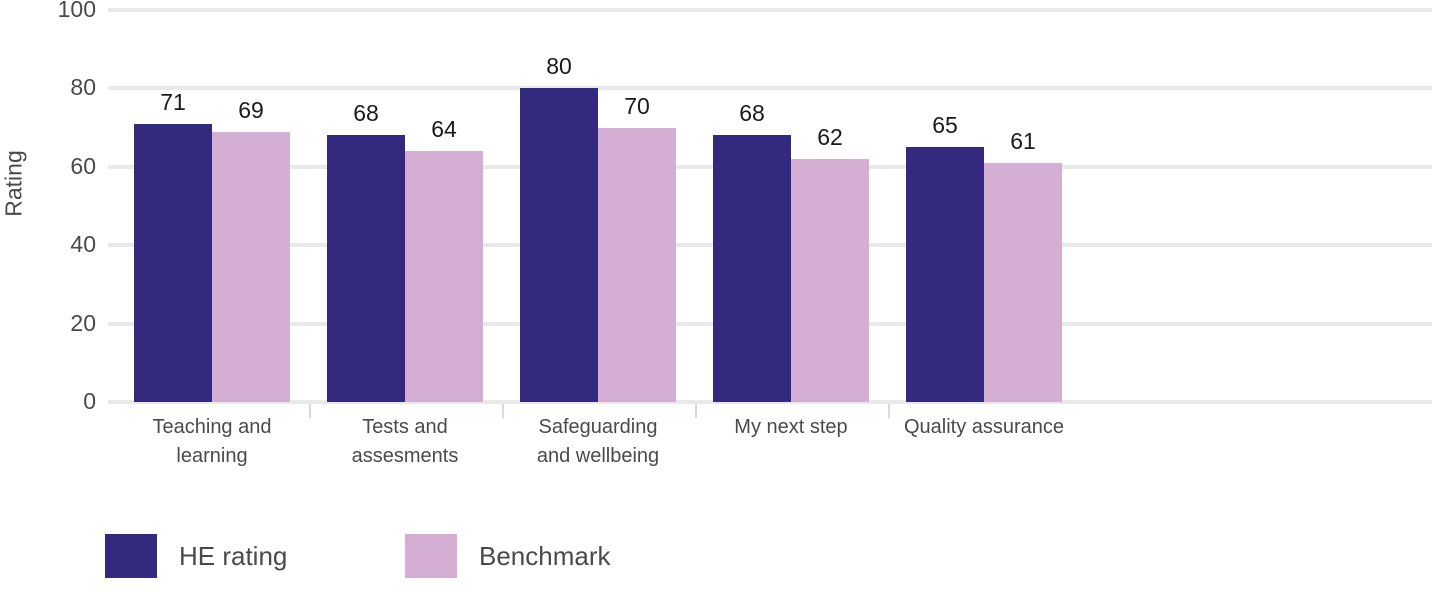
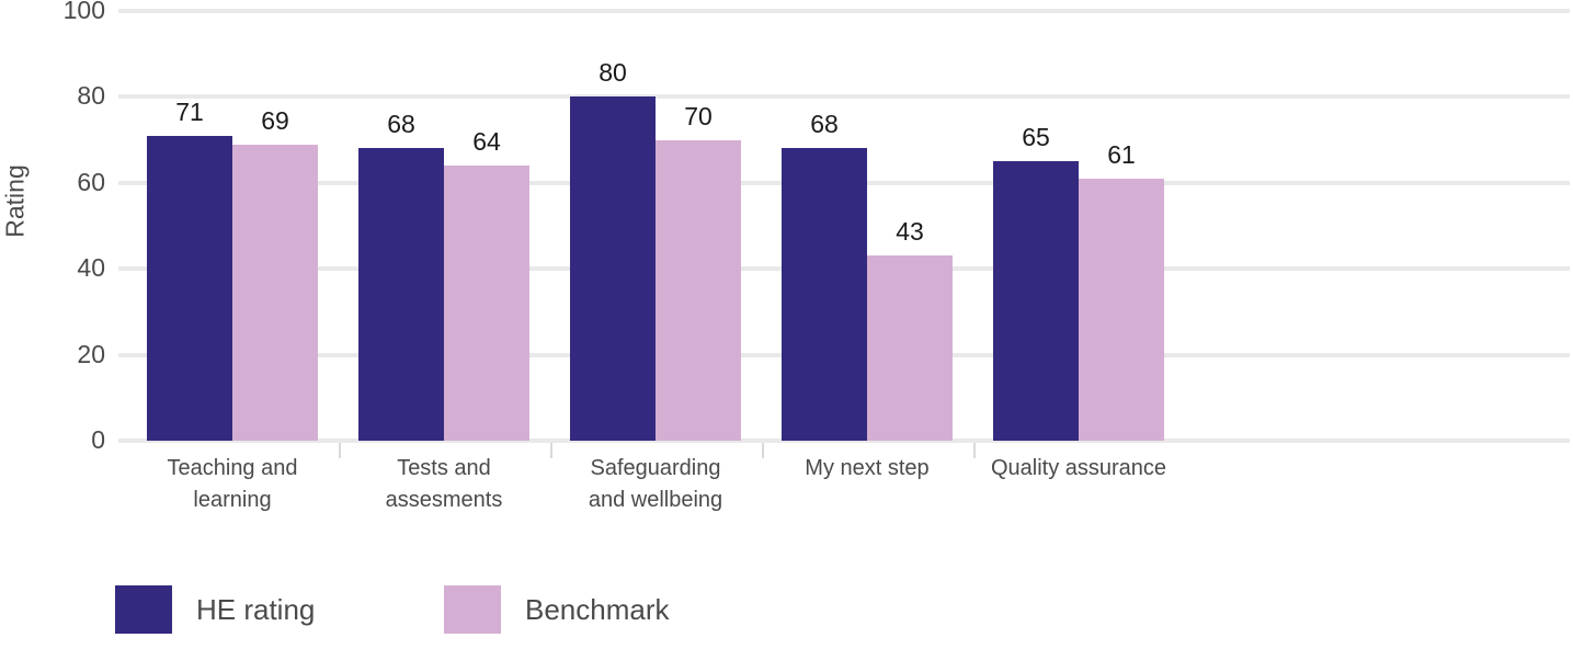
Benchmark/My next step: 62 -> 43
